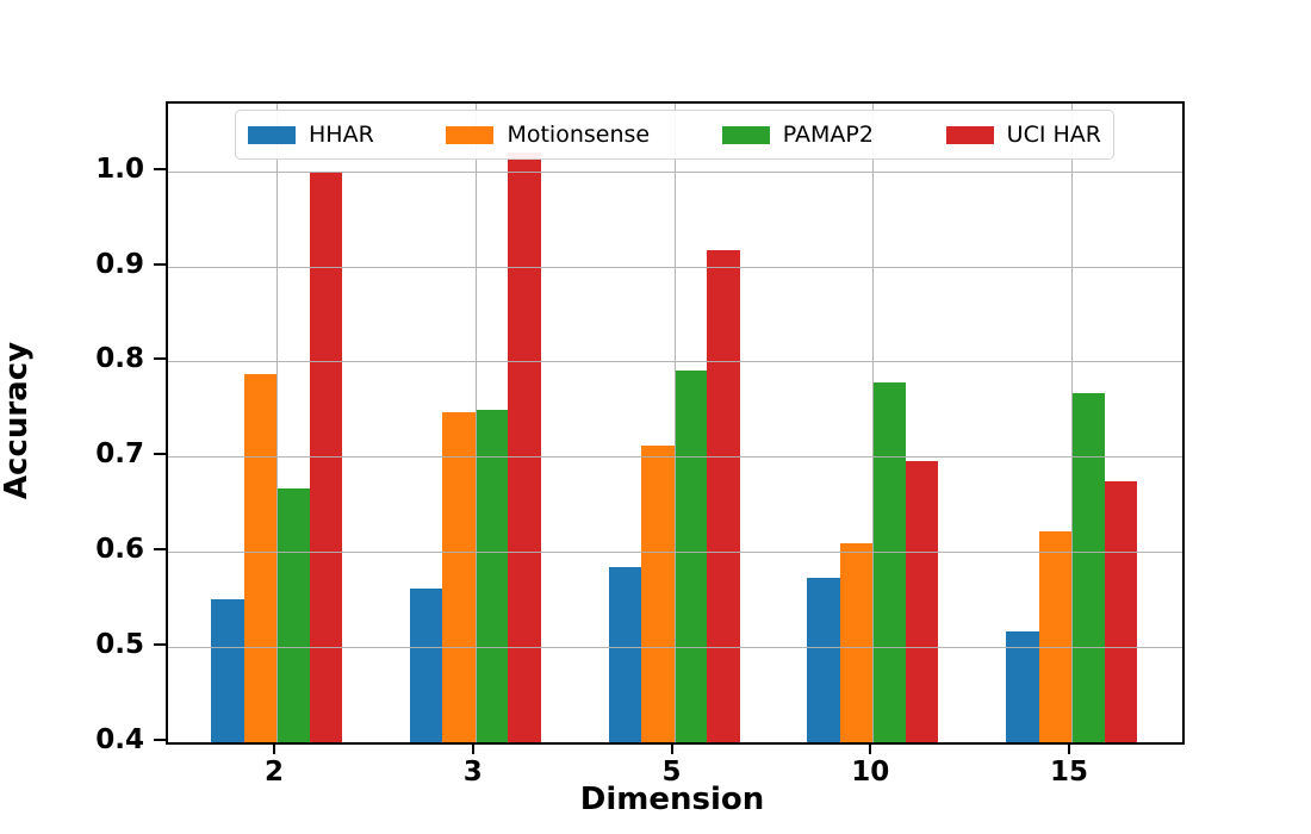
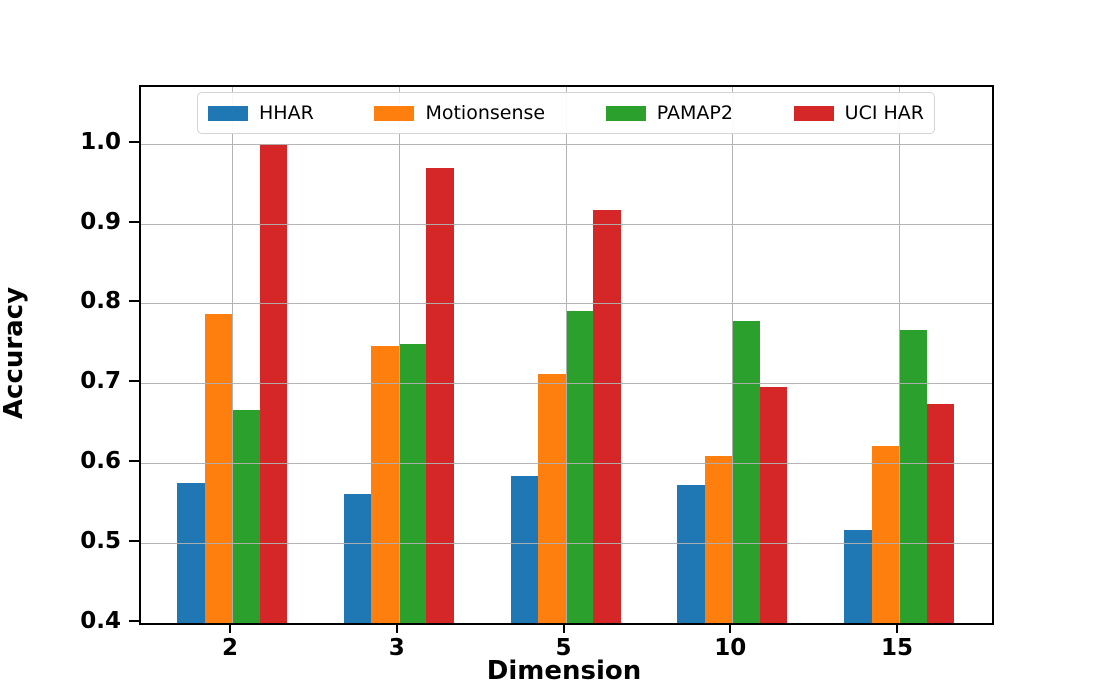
HHAR/2: 0.55 -> 0.57
UCI HAR/3: 1.02 -> 0.97
